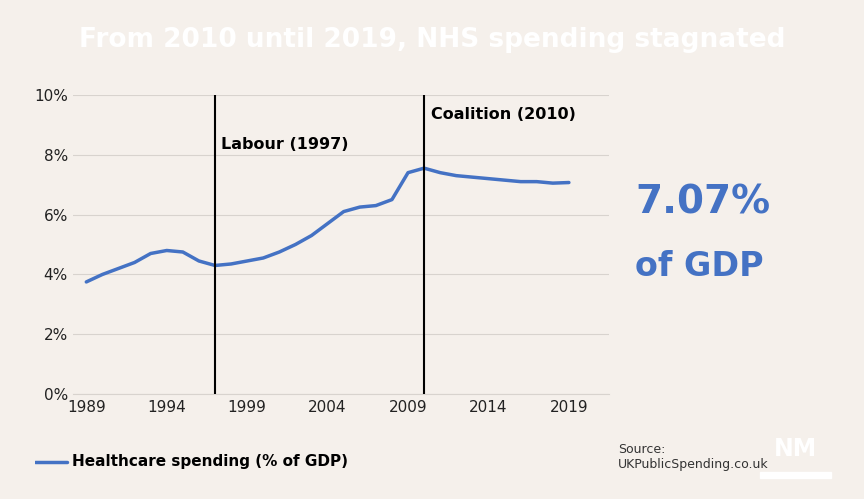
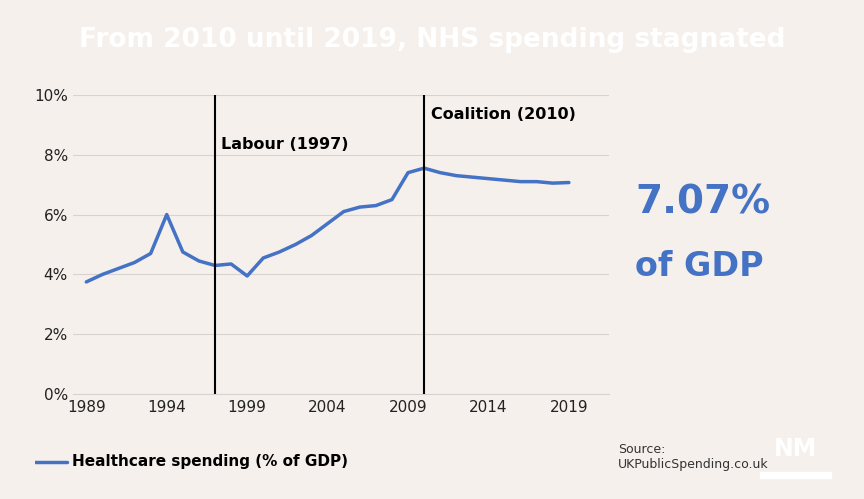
1994: 4.80% -> 6.00%
1999: 4.45% -> 3.95%
